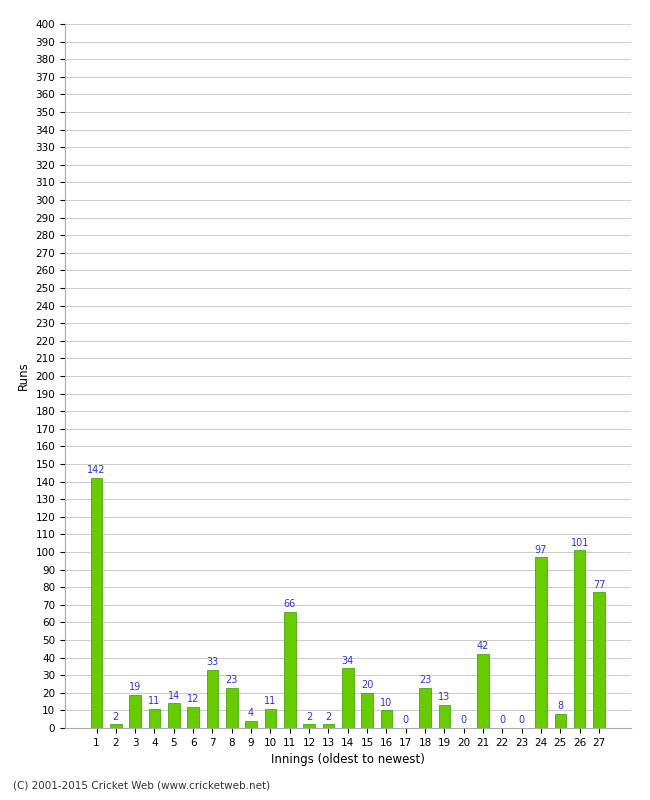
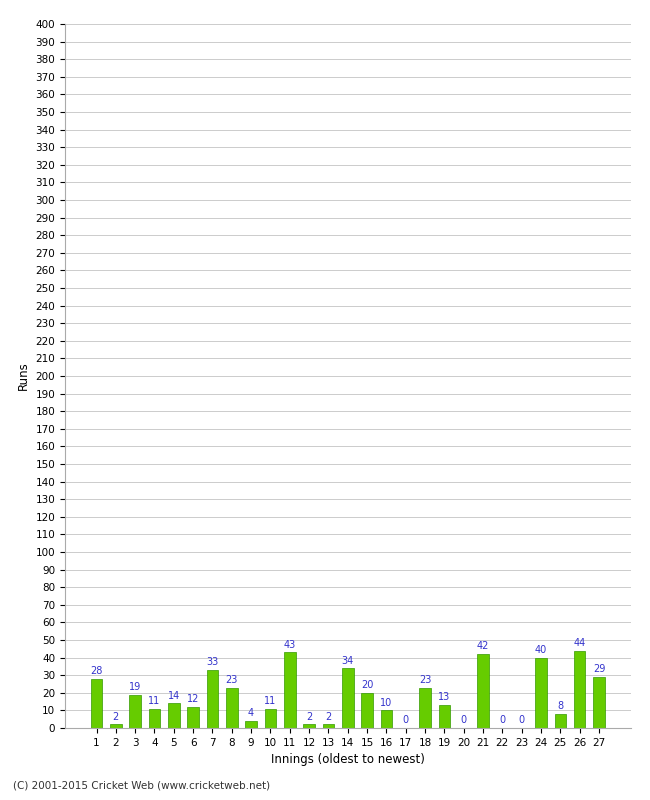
1: 142 -> 28
11: 66 -> 43
24: 97 -> 40
26: 101 -> 44
27: 77 -> 29
